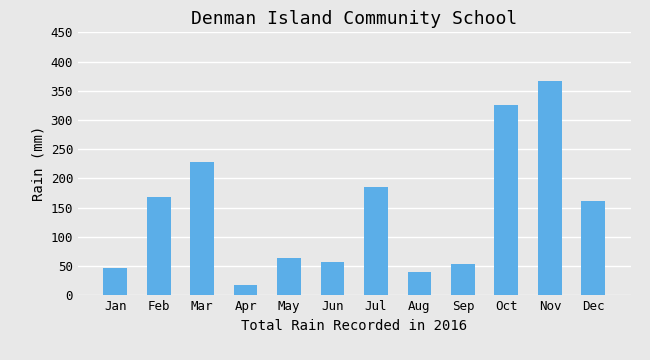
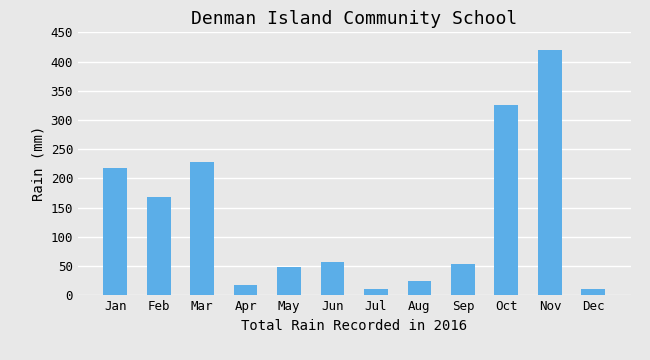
Jan: 46 -> 218
May: 64 -> 48
Jul: 186 -> 10
Aug: 40 -> 25
Nov: 366 -> 420
Dec: 162 -> 11
